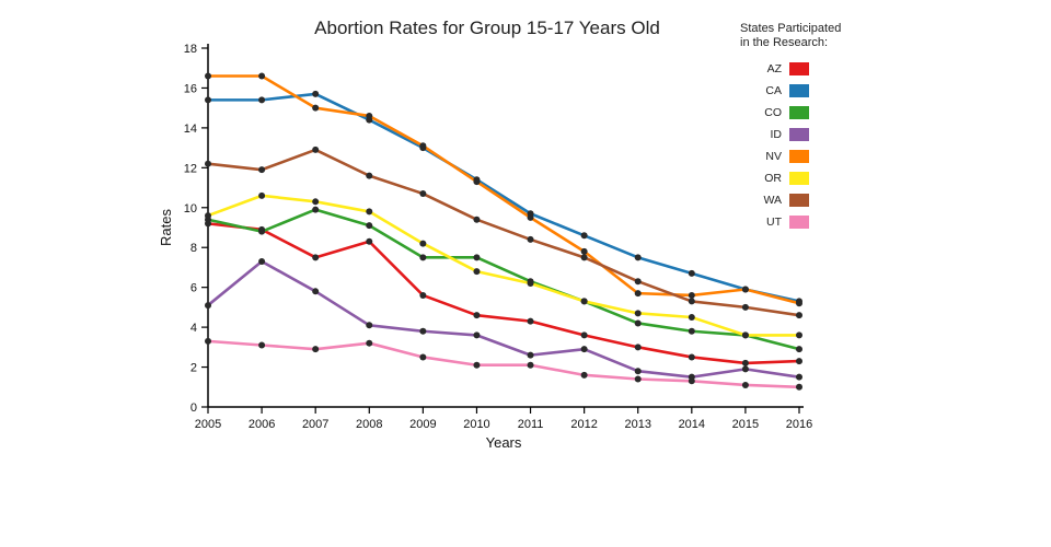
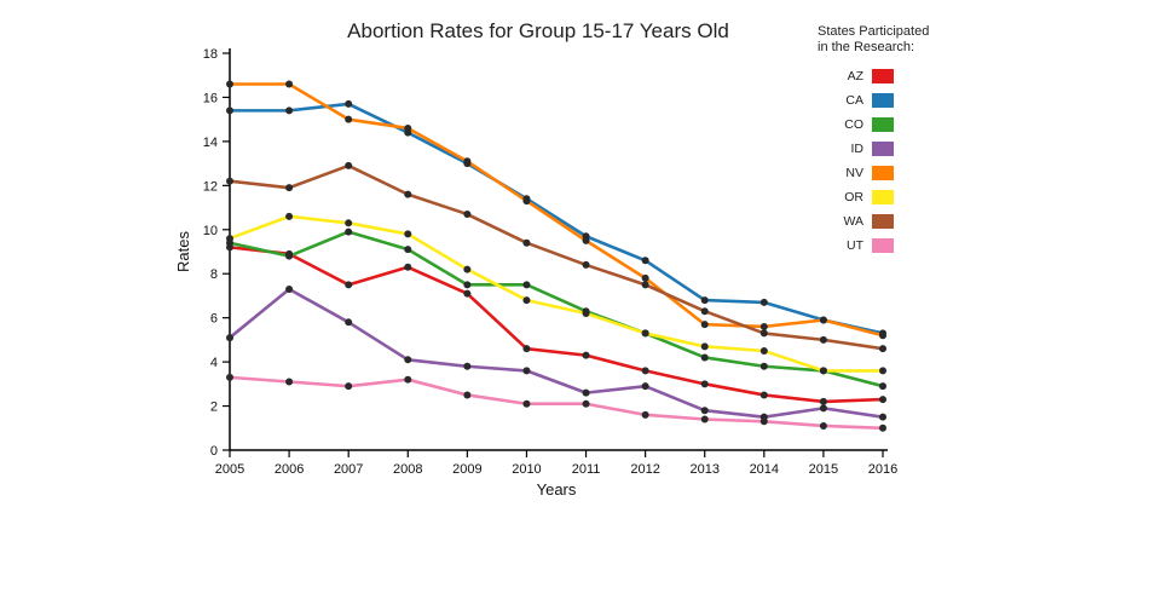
AZ/2009: 5.6 -> 7.1
CA/2013: 7.5 -> 6.8
